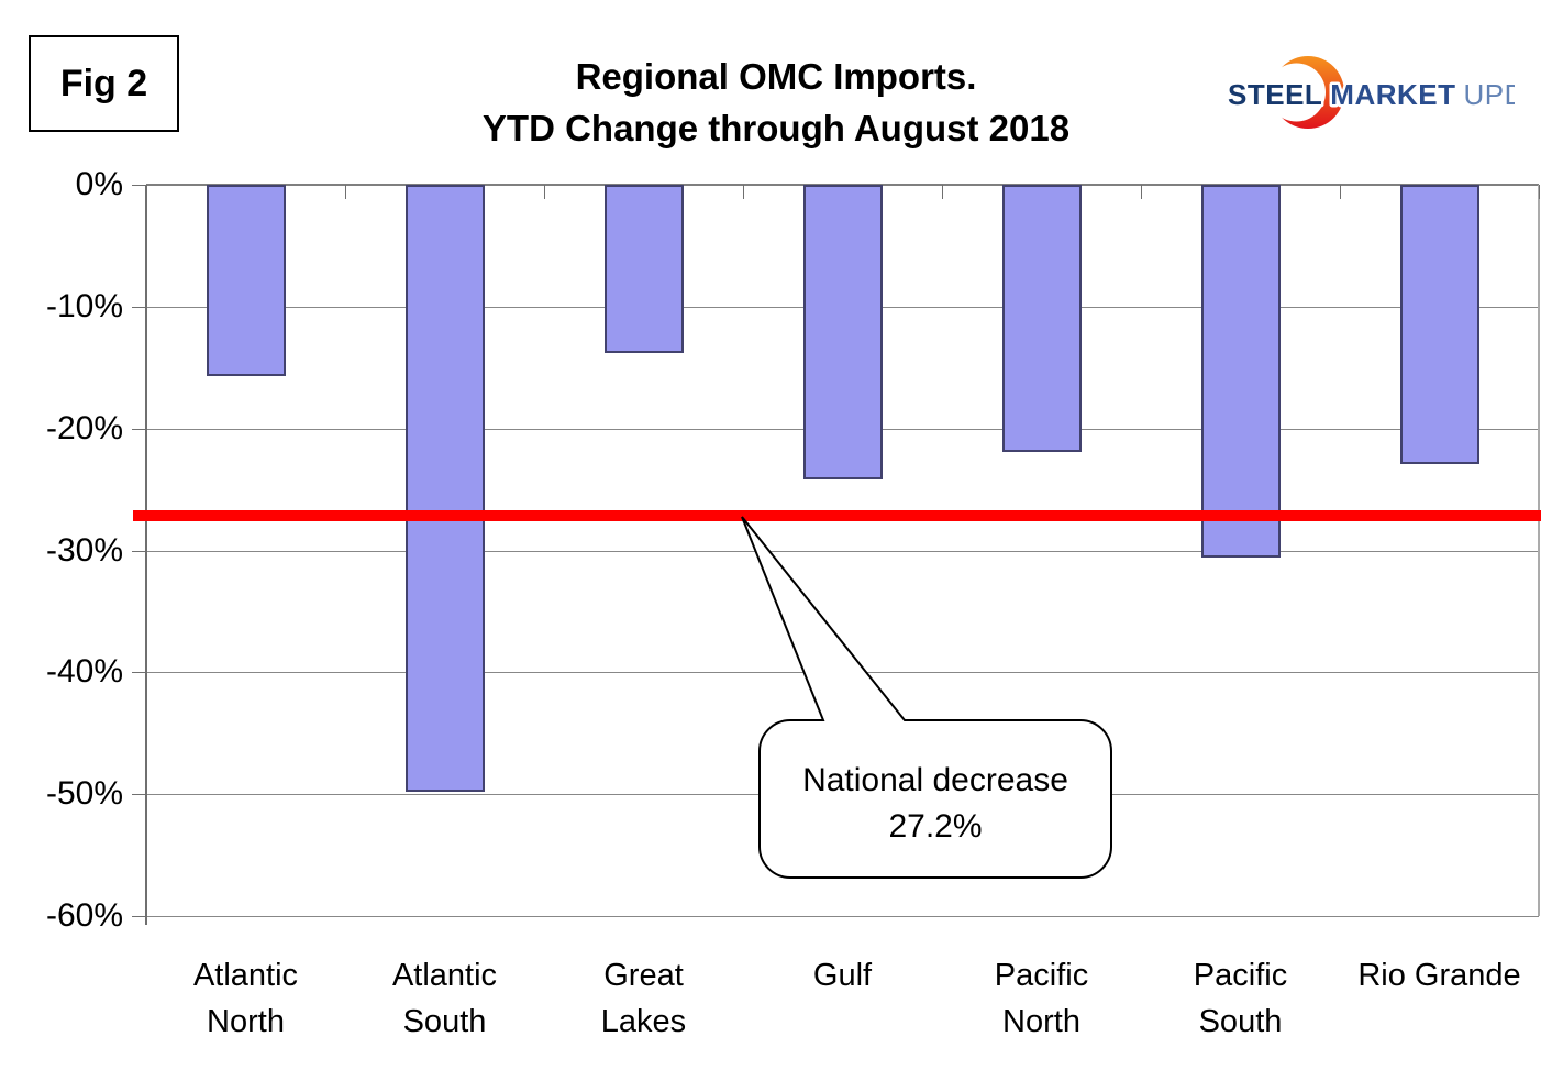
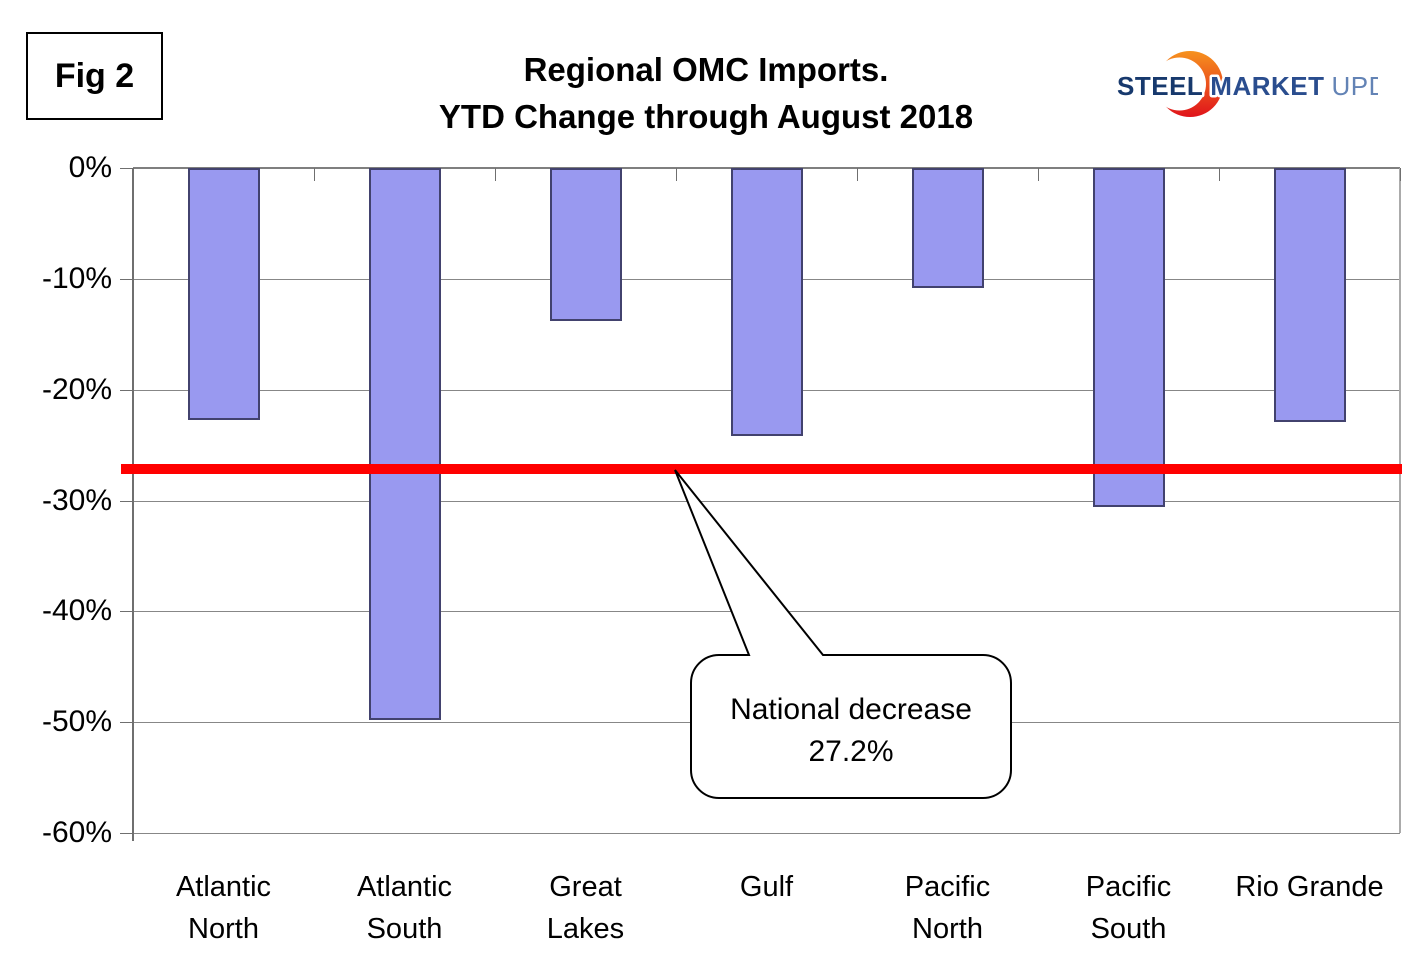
Atlantic North: -15.7% -> -22.7%
Pacific North: -21.9% -> -10.8%
